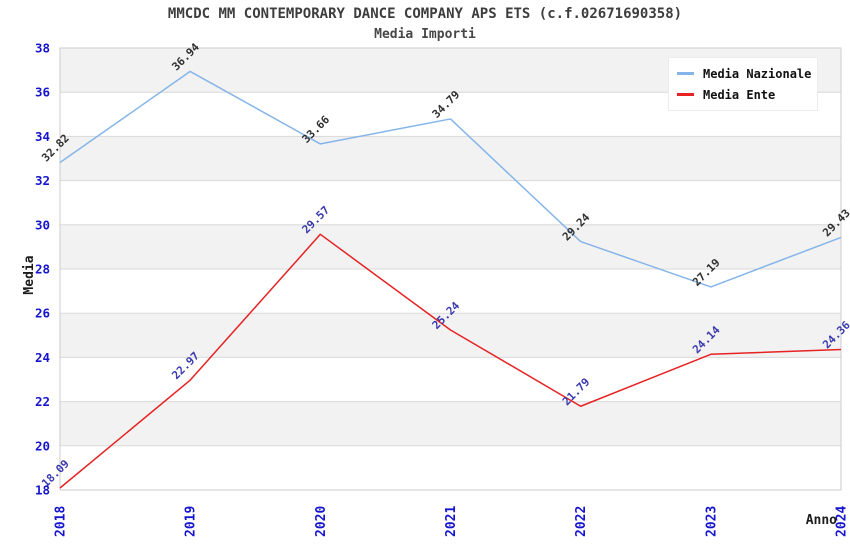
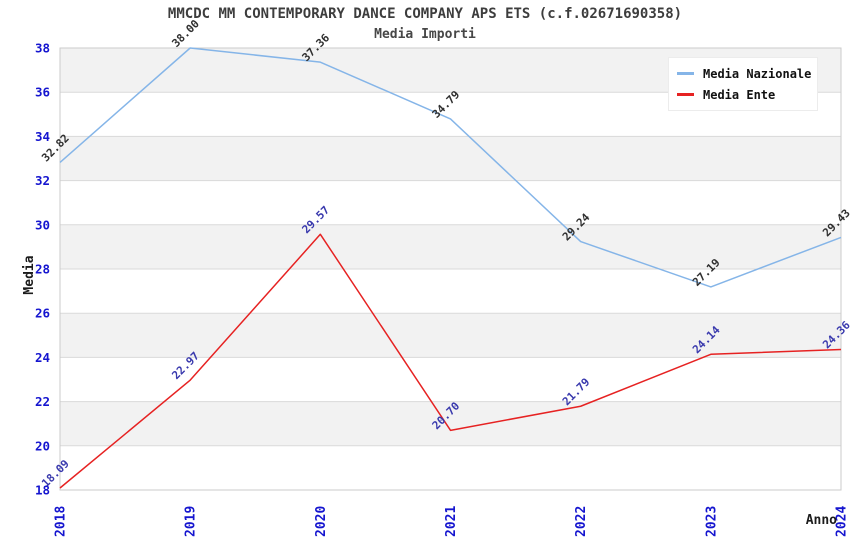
Media Nazionale/2019: 36.94 -> 38.00
Media Nazionale/2020: 33.66 -> 37.36
Media Ente/2021: 25.24 -> 20.70
